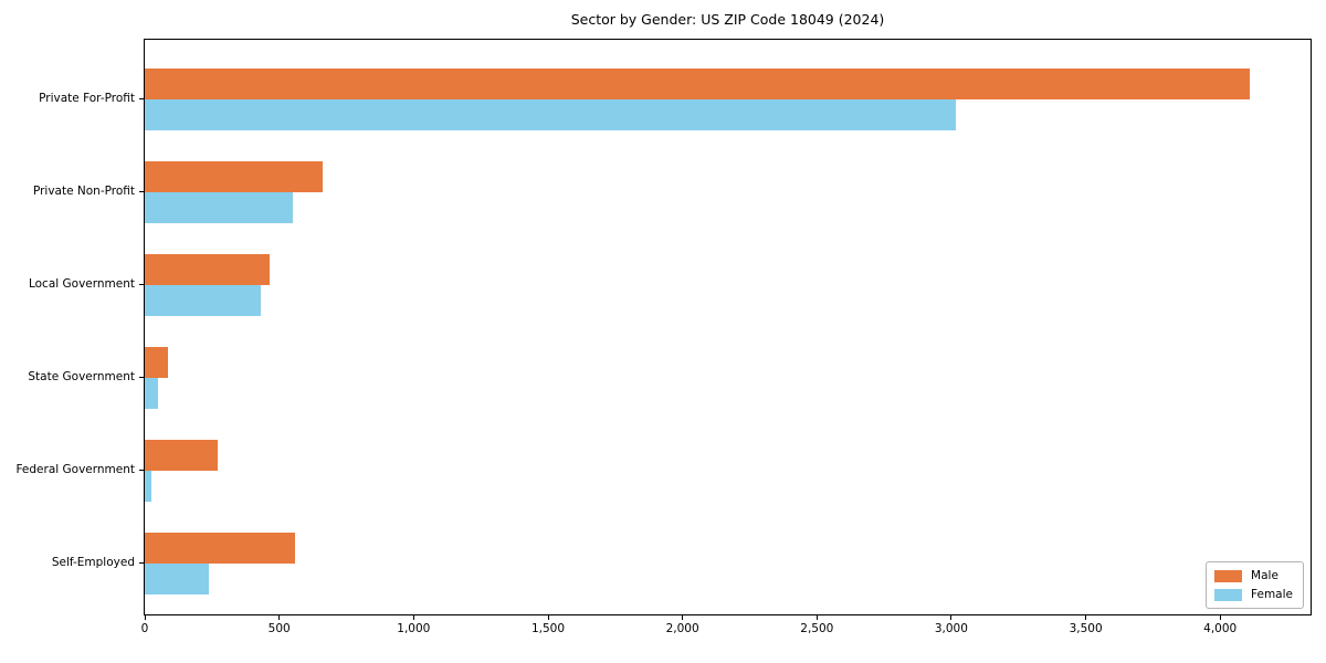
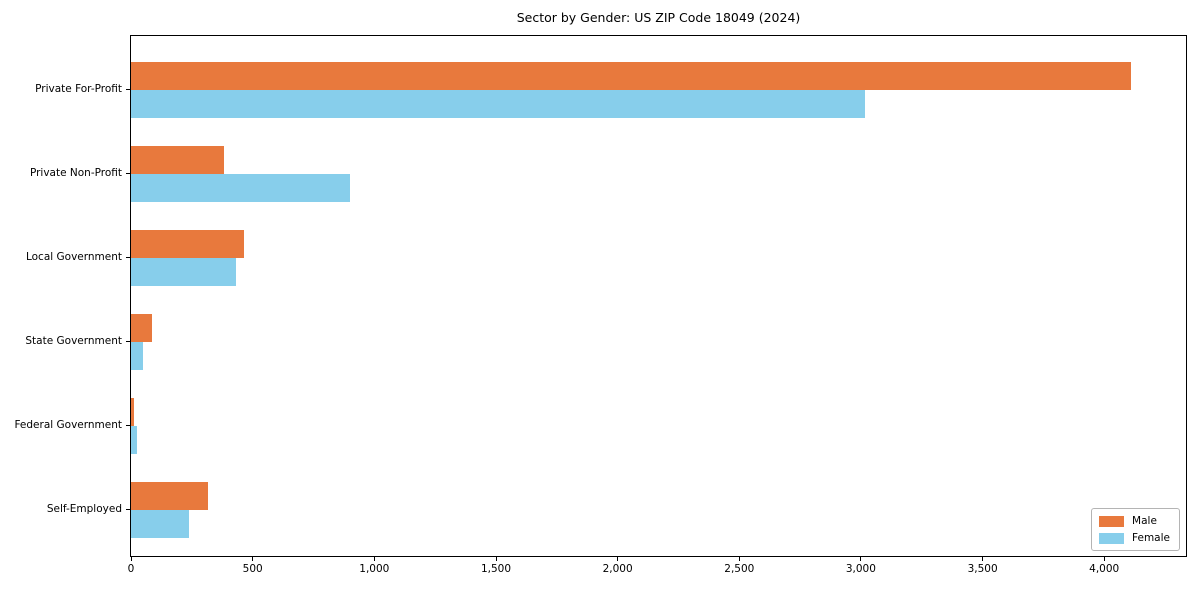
Male/Private Non-Profit: 660 -> 380
Female/Private Non-Profit: 550 -> 900
Male/Federal Government: 270 -> 10
Male/Self-Employed: 560 -> 320
